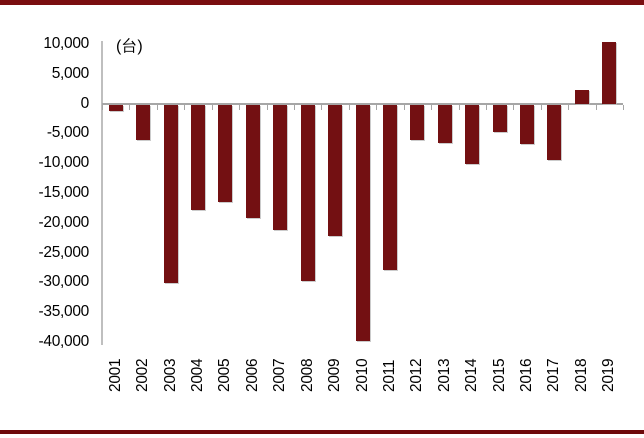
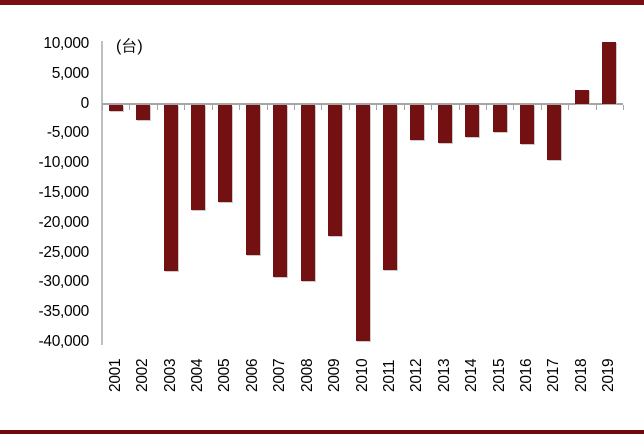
2002: -6000 -> -3000
2003: -30000 -> -28000
2006: -19000 -> -25000
2007: -21000 -> -29000
2014: -10000 -> -5000
